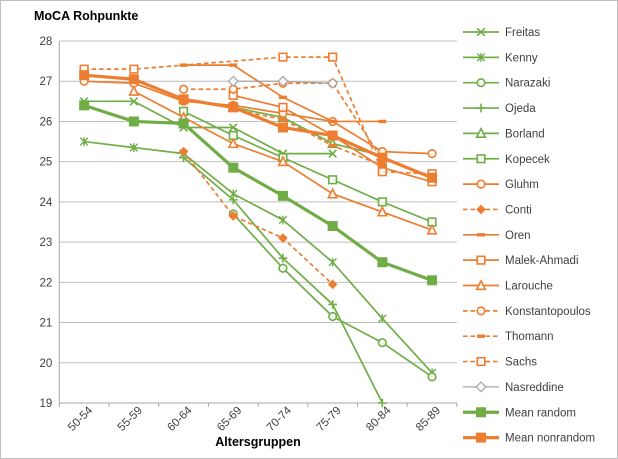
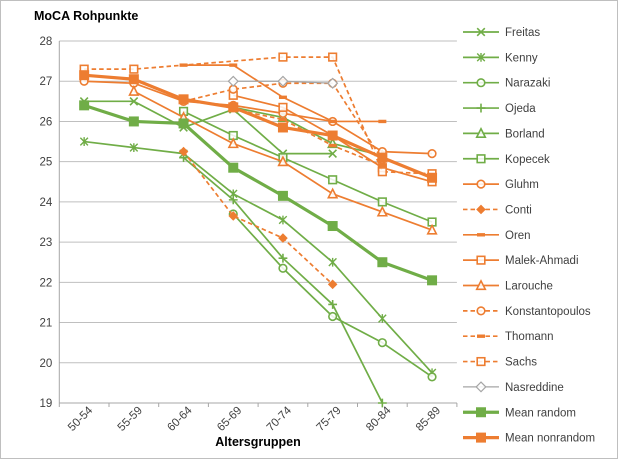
Konstantopoulos/60-64: 26.8 -> 26.5
Freitas/65-69: 25.9 -> 26.3
